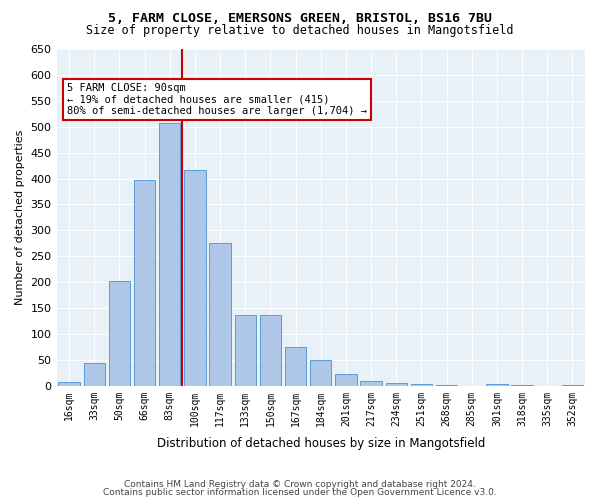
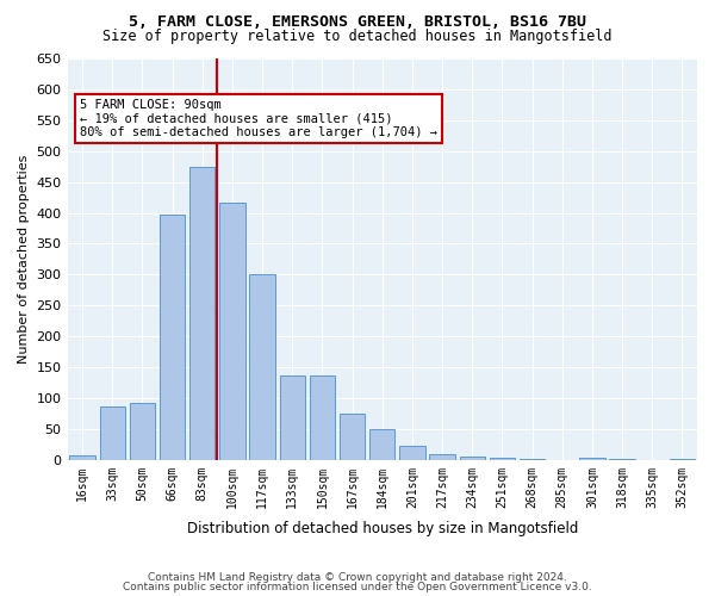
33sqm: 44 -> 86
50sqm: 202 -> 92
83sqm: 507 -> 474
117sqm: 275 -> 300
